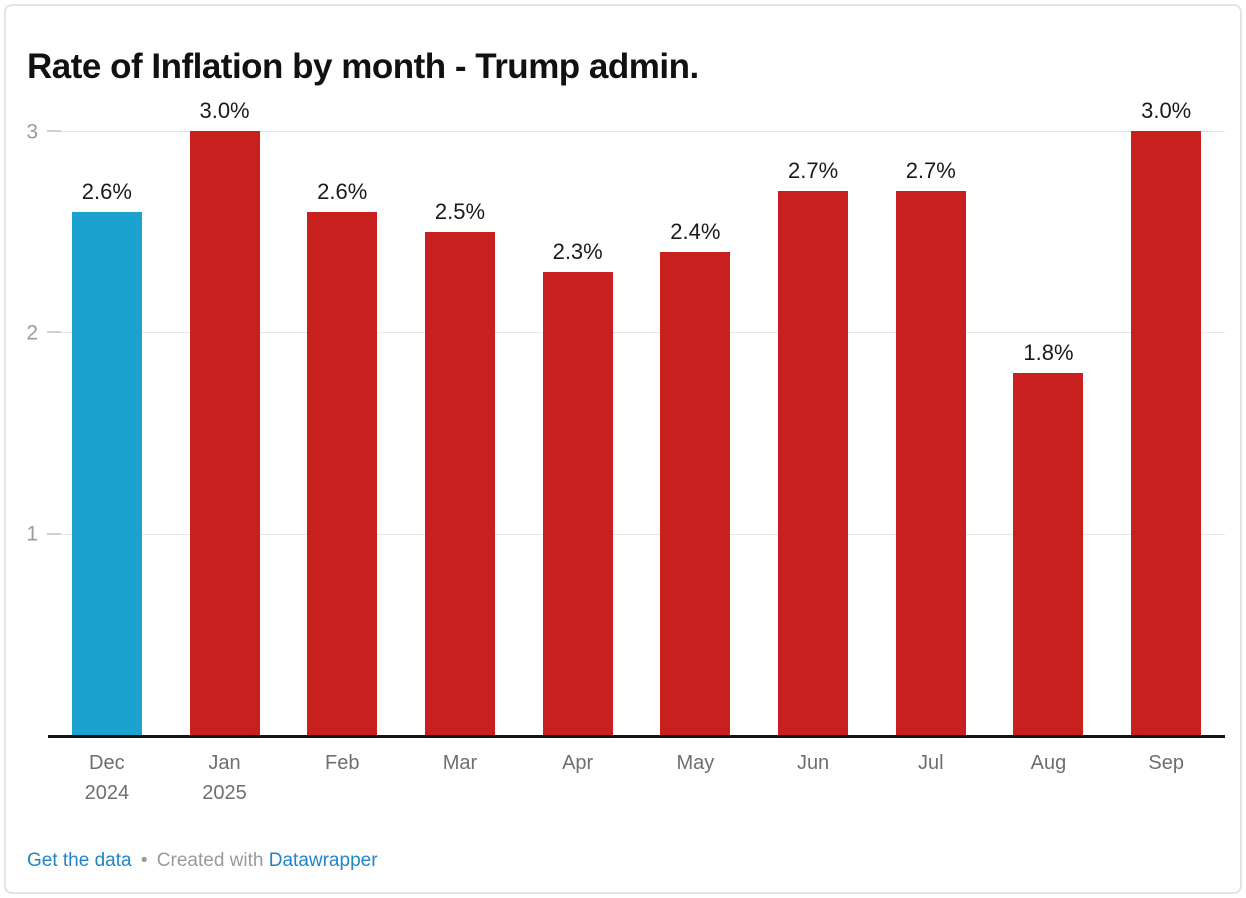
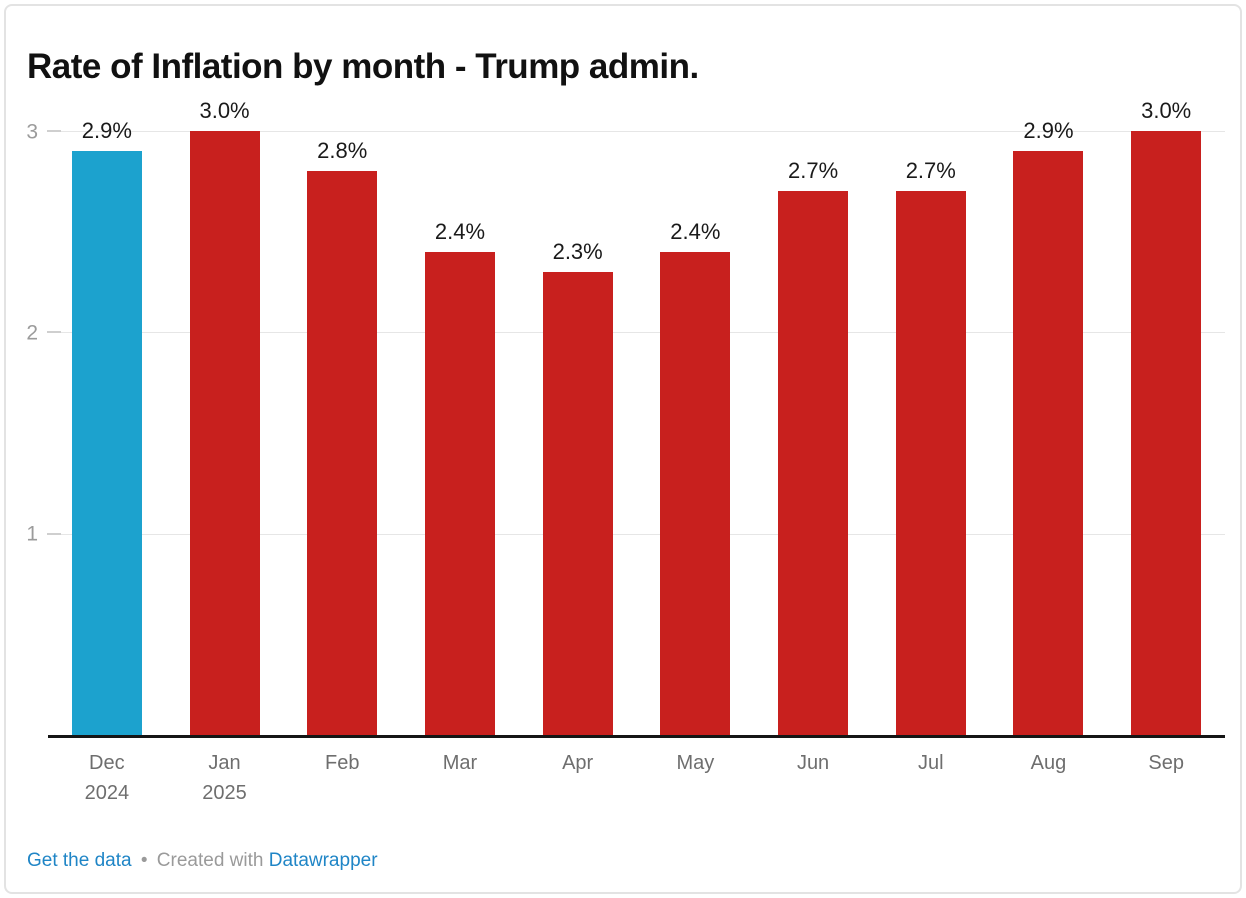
Dec 2024: 2.6% -> 2.9%
Feb: 2.6% -> 2.8%
Mar: 2.5% -> 2.4%
Aug: 1.8% -> 2.9%
